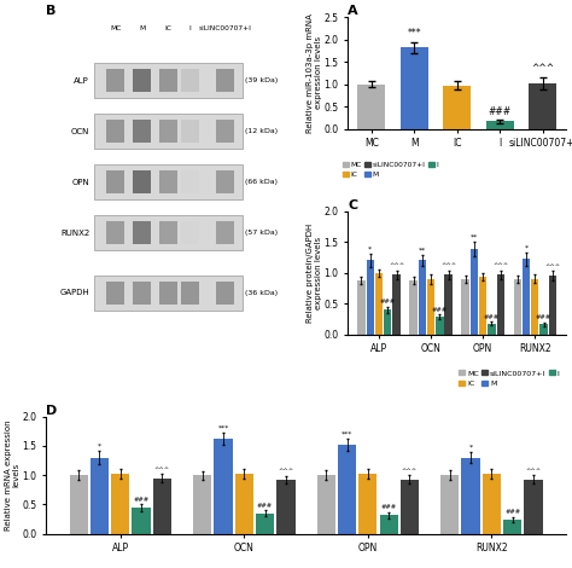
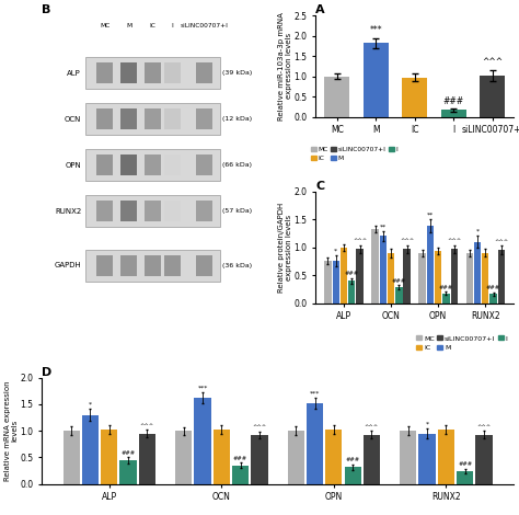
C/MC/ALP: 0.87 -> 0.76
C/M/ALP: 1.20 -> 0.76
C/MC/OCN: 0.88 -> 1.32
C/M/RUNX2: 1.22 -> 1.10
D/M/RUNX2: 1.30 -> 0.95
